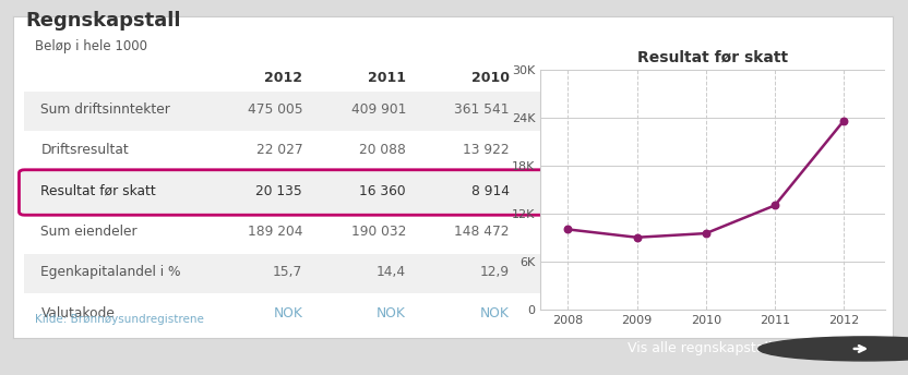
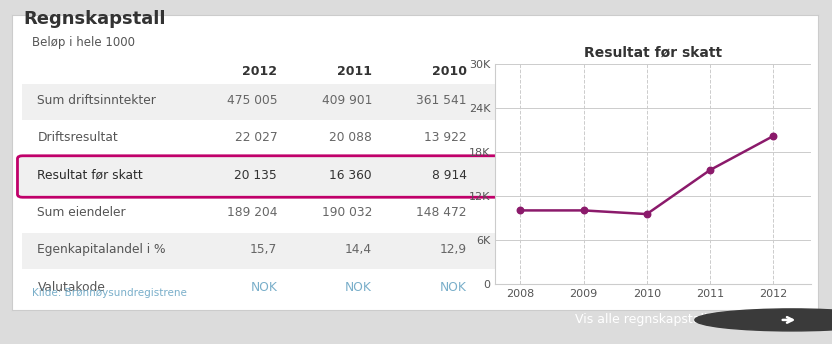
2009: 9.0K -> 10.0K
2011: 13.0K -> 15.5K
2012: 23.6K -> 20.1K
